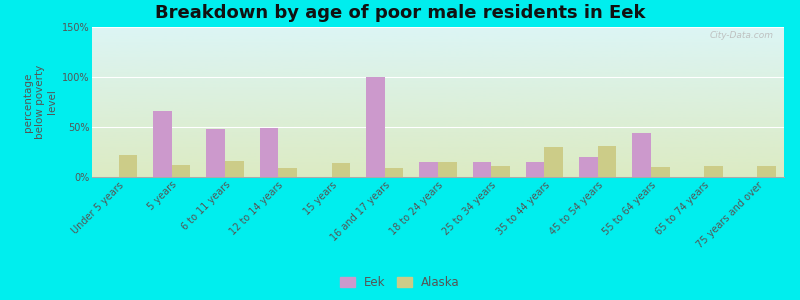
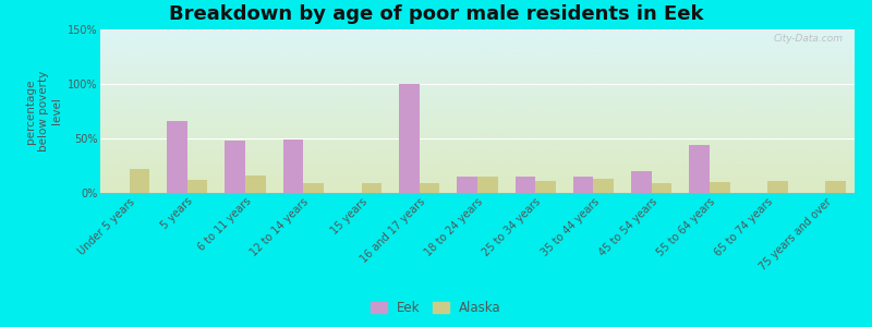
Alaska/15 years: 14% -> 9%
Alaska/35 to 44 years: 30% -> 13%
Alaska/45 to 54 years: 31% -> 9%
